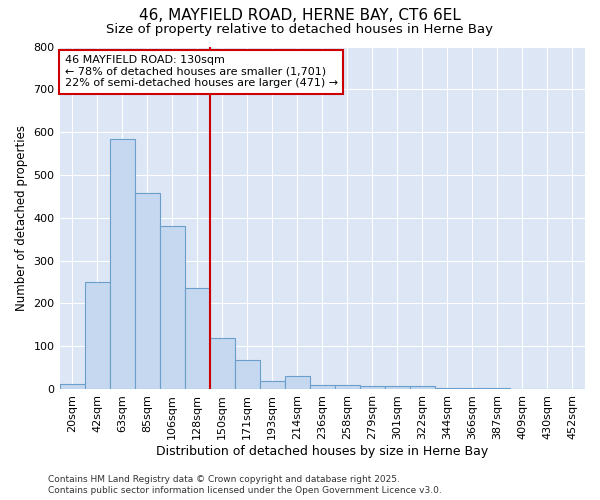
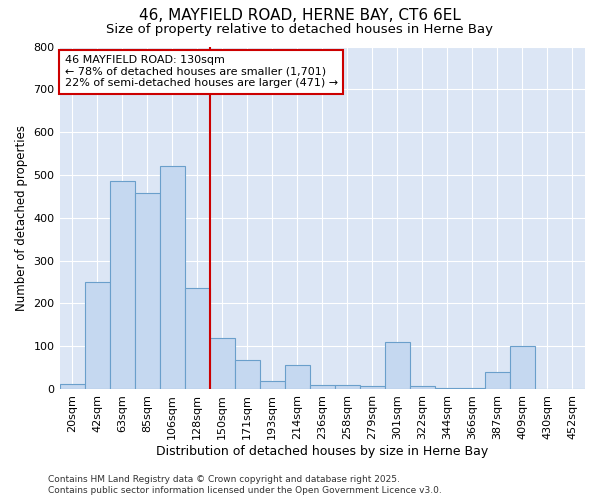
63sqm: 585 -> 485
106sqm: 380 -> 520
214sqm: 30 -> 55
301sqm: 7 -> 110
387sqm: 2 -> 40
409sqm: 1 -> 100
